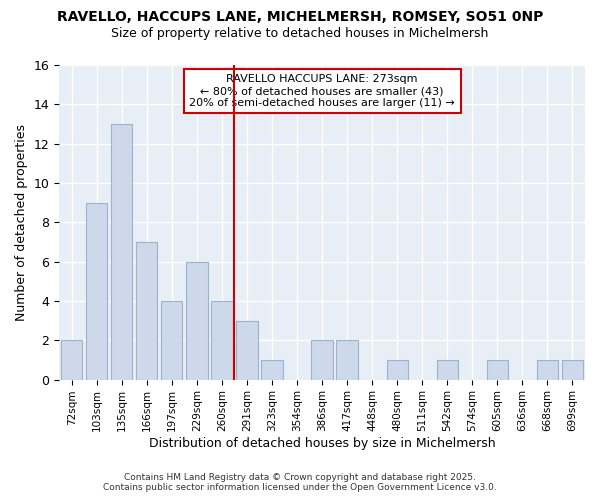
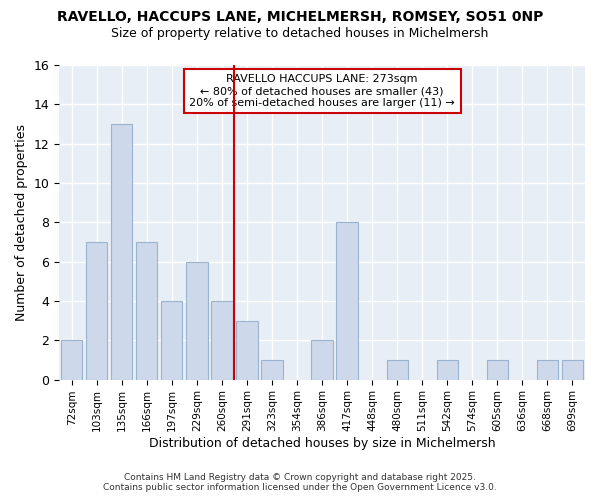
103sqm: 9 -> 7
417sqm: 2 -> 8
